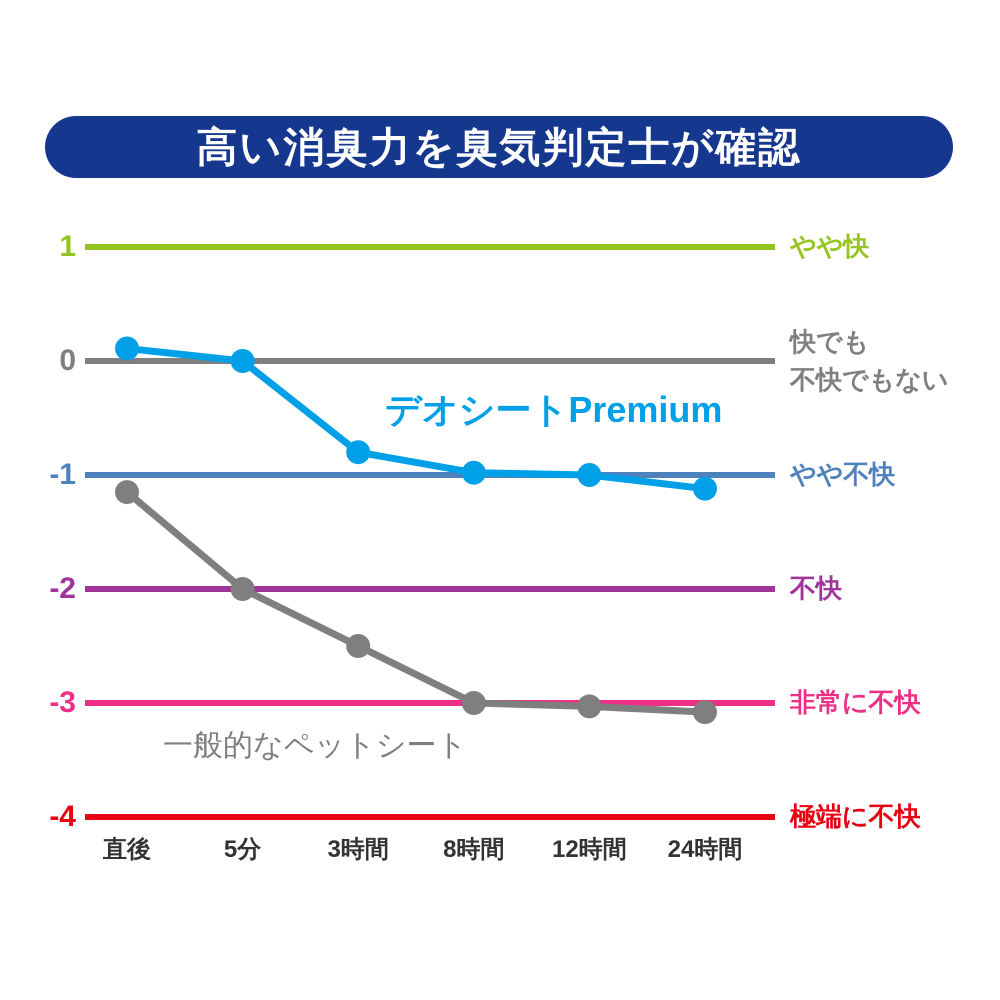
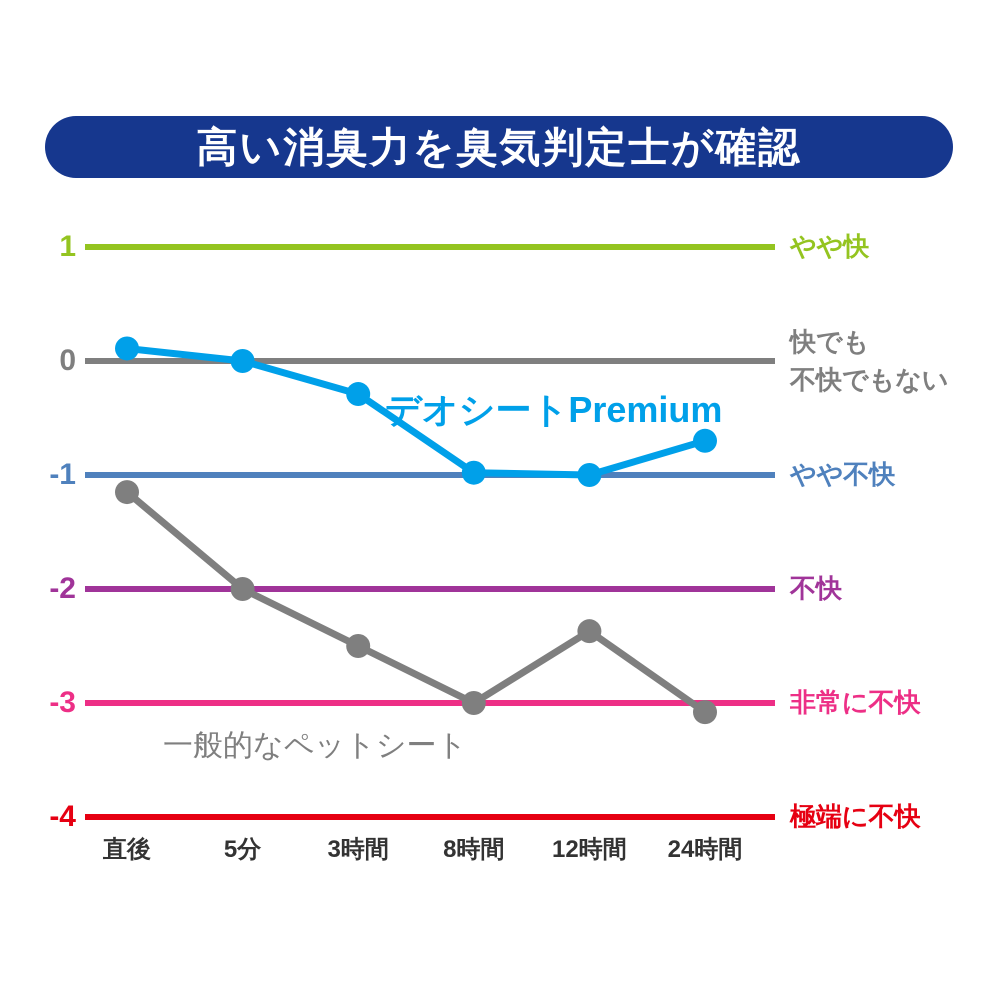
デオシートPremium/3時間: -0.80 -> -0.29
一般的なペットシート/12時間: -3.03 -> -2.37
デオシートPremium/24時間: -1.12 -> -0.70
